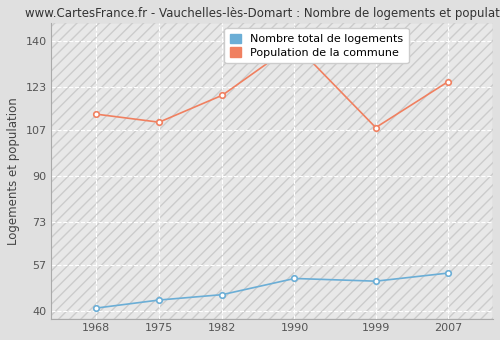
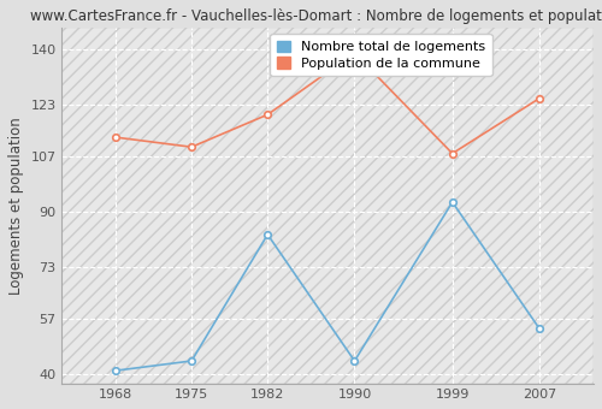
Nombre total de logements/1982: 46 -> 83
Nombre total de logements/1990: 52 -> 44
Nombre total de logements/1999: 51 -> 93
